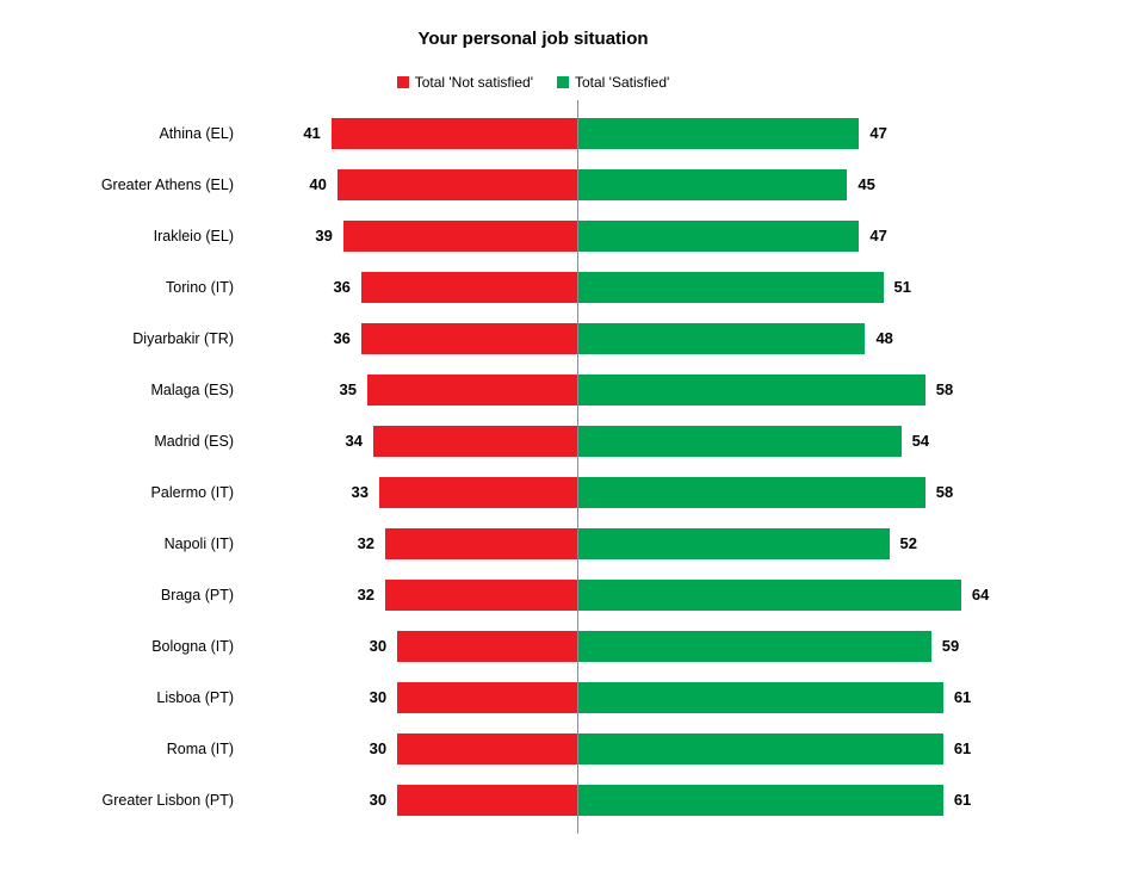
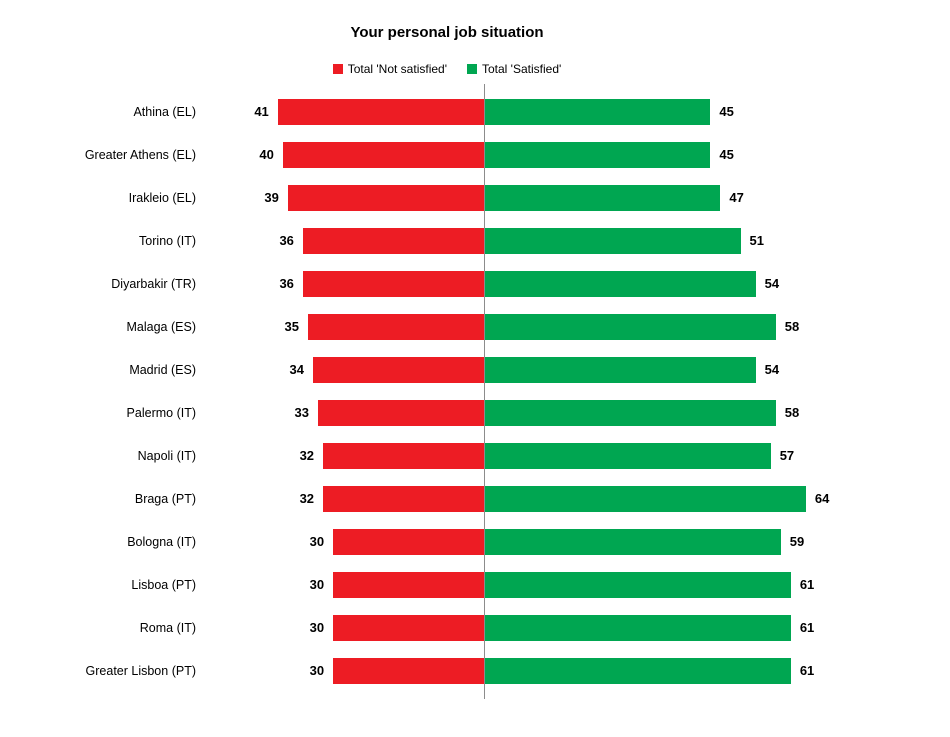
Total 'Satisfied'/Athina (EL): 47 -> 45
Total 'Satisfied'/Diyarbakir (TR): 48 -> 54
Total 'Satisfied'/Napoli (IT): 52 -> 57
